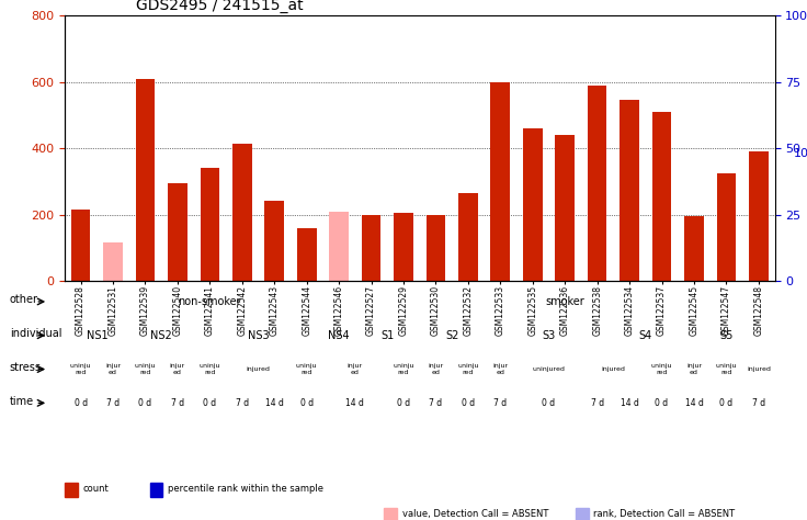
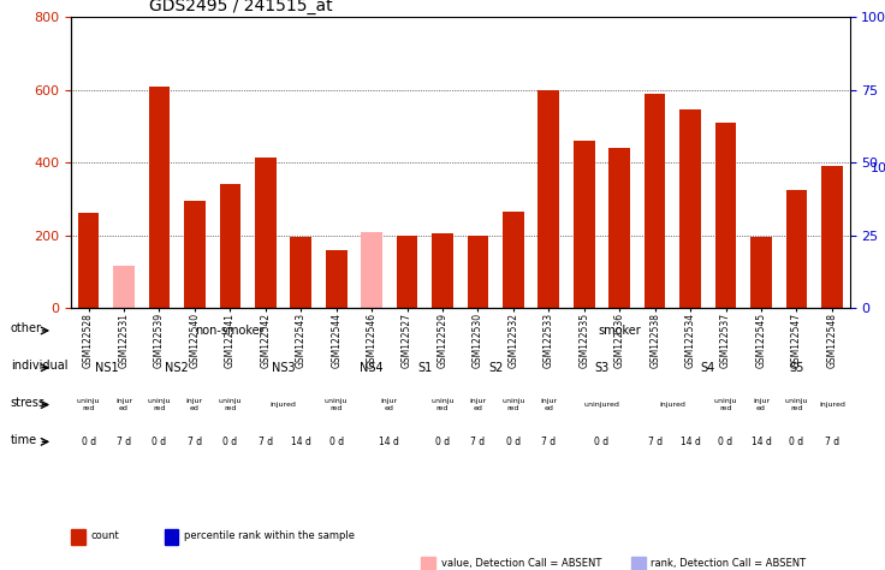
GSM122528: 215 -> 260
GSM122543: 240 -> 195
